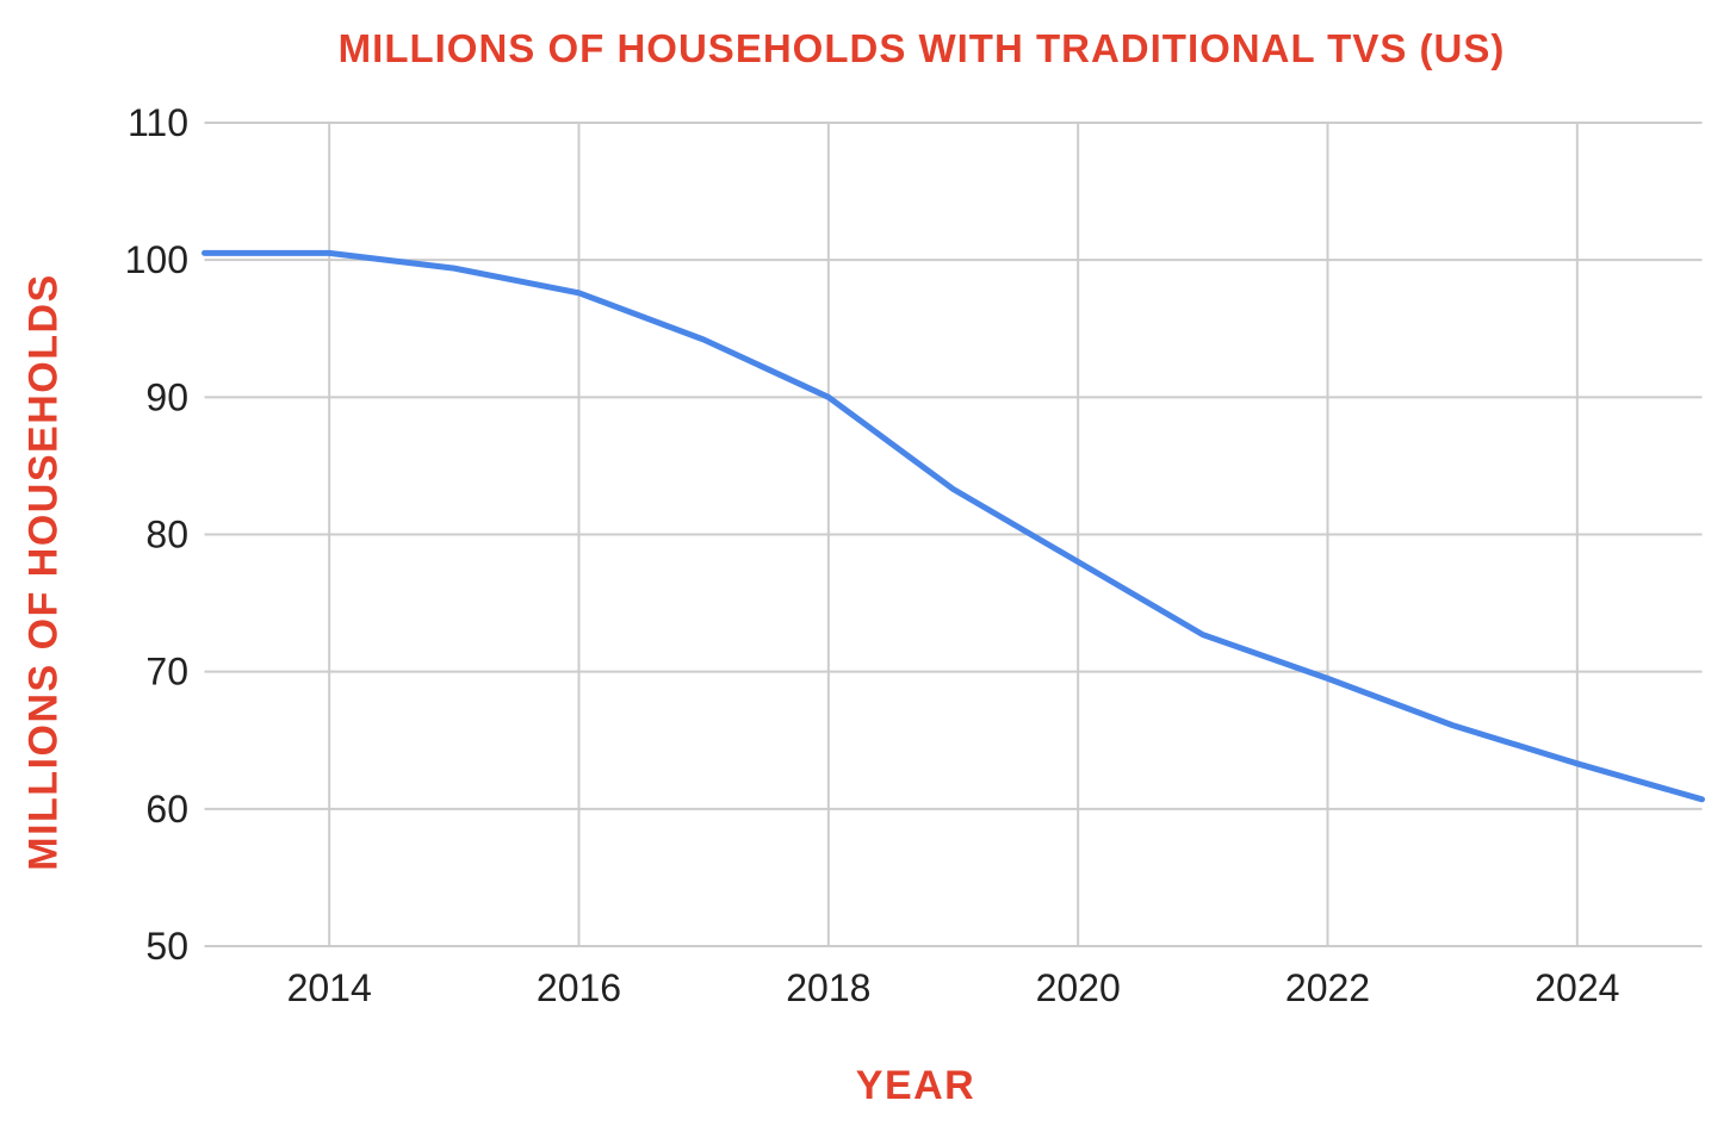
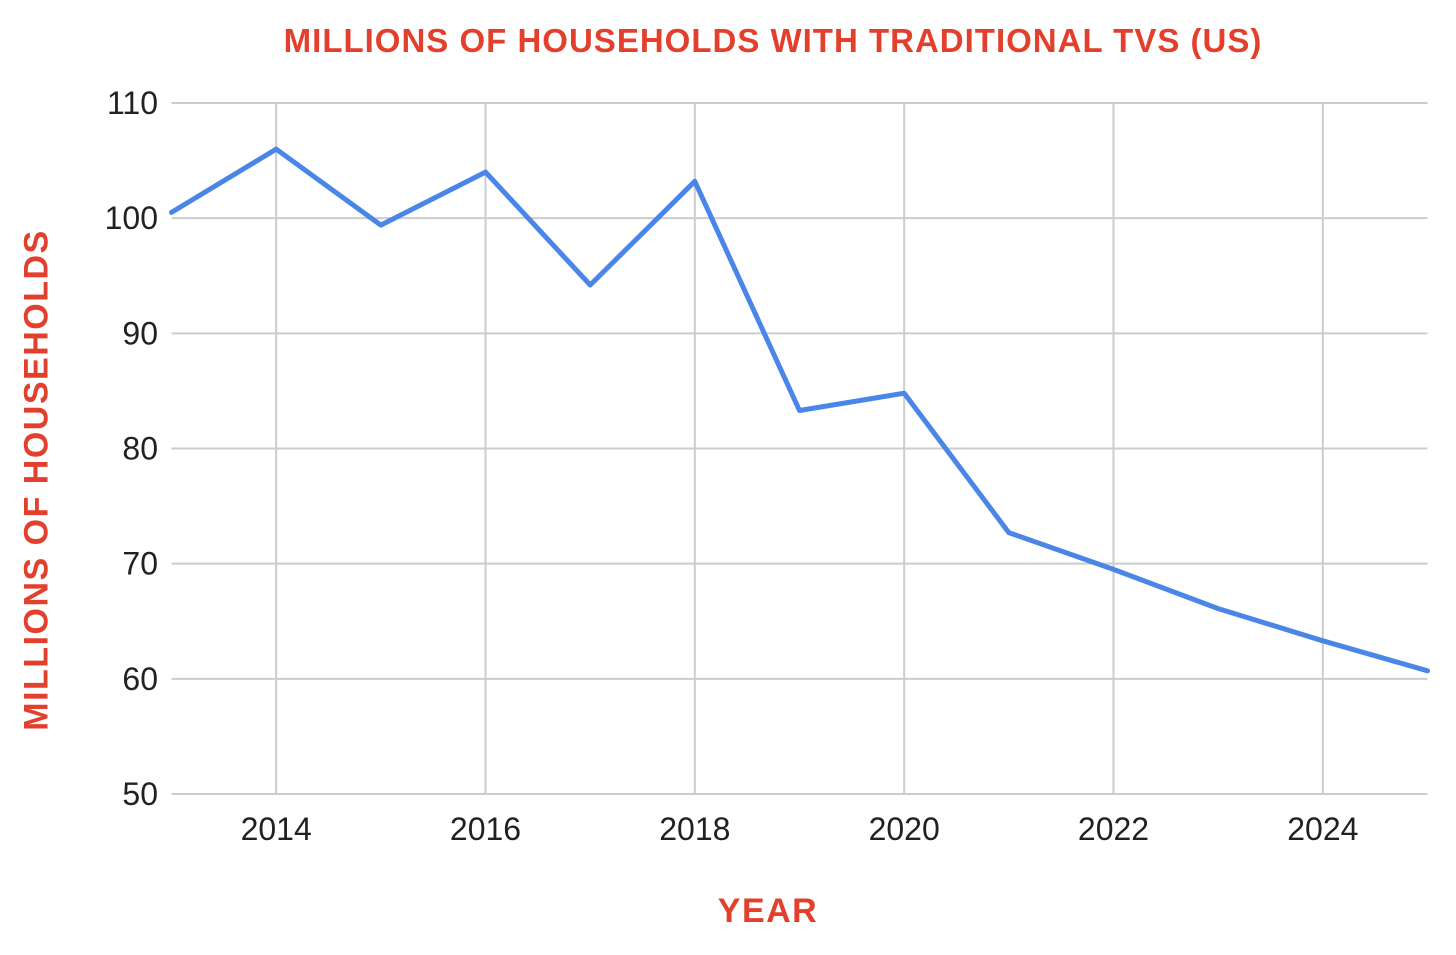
2014: 100.5 -> 106.0
2016: 97.6 -> 104.0
2018: 90.0 -> 103.2
2020: 78.0 -> 84.8
